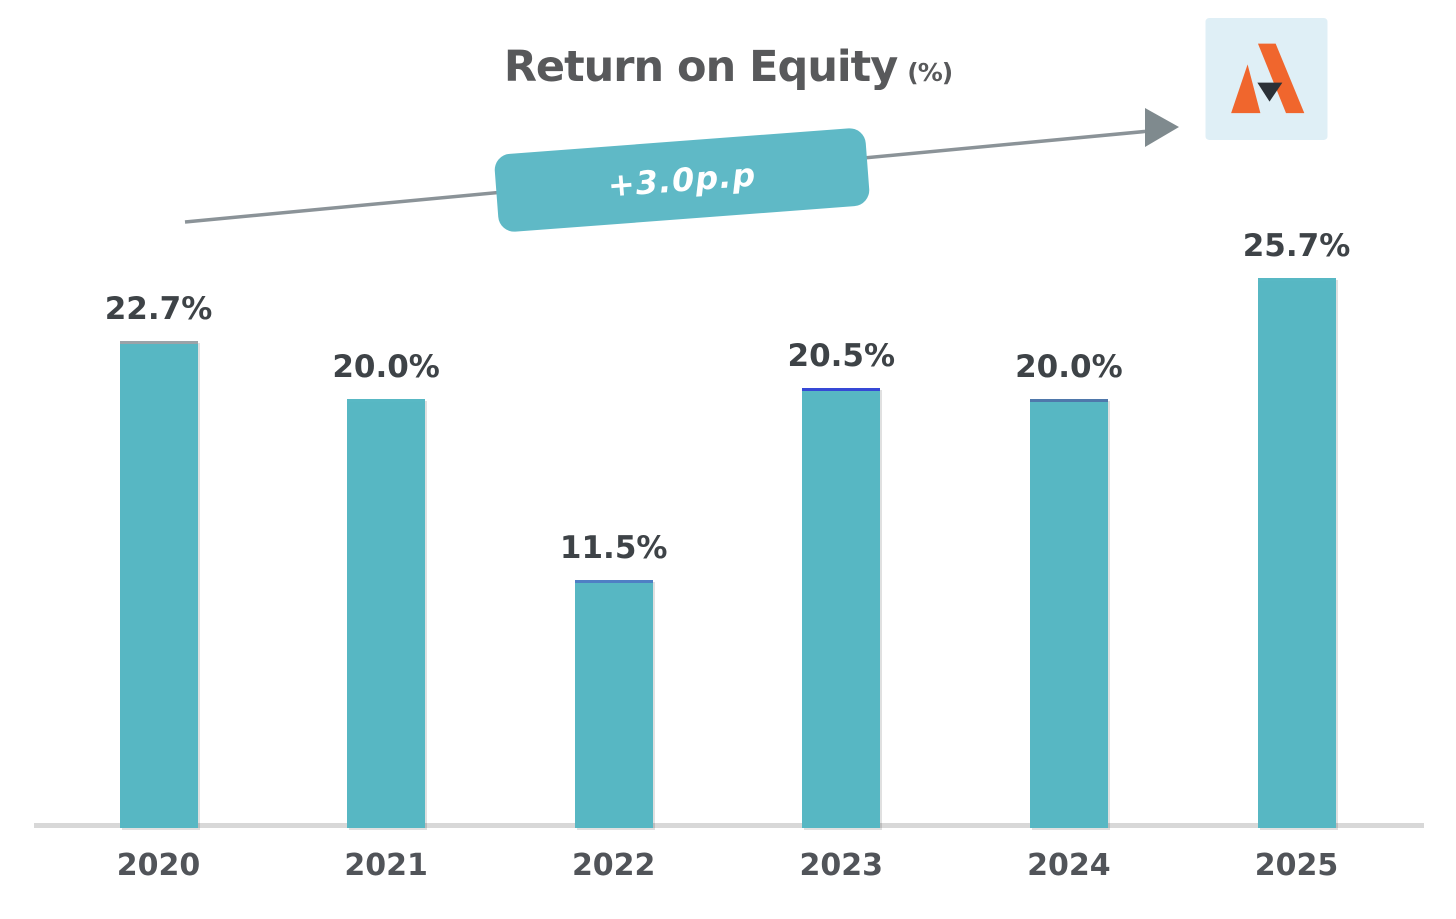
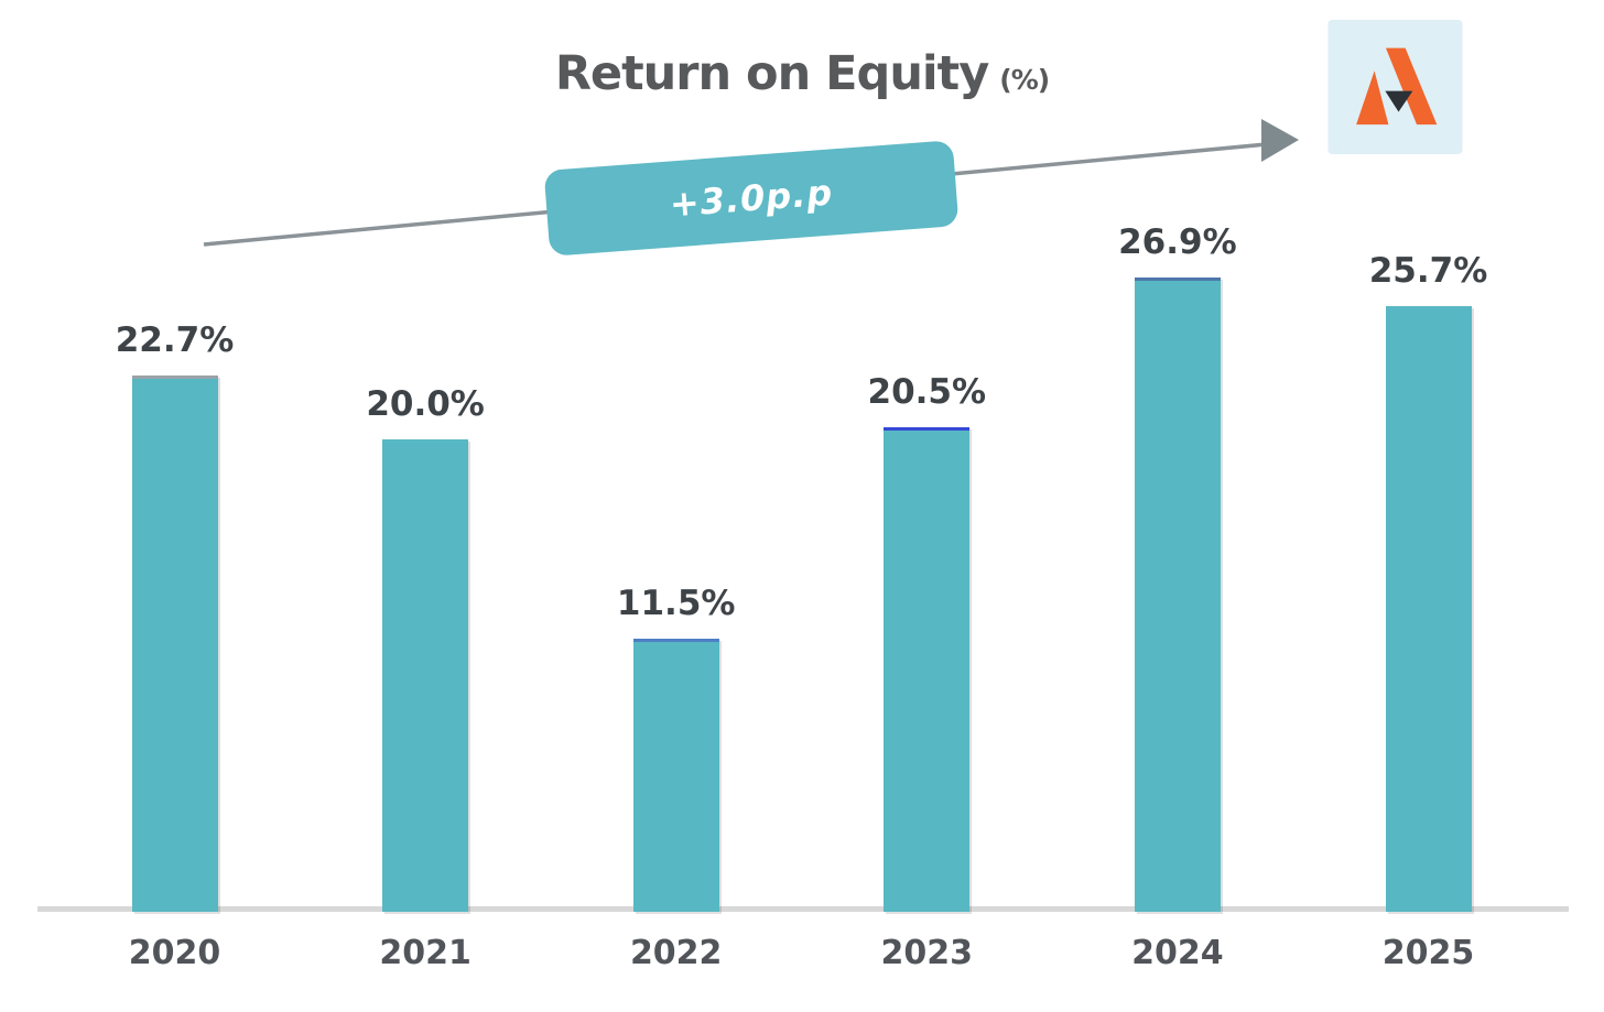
2024: 20.0% -> 26.9%
